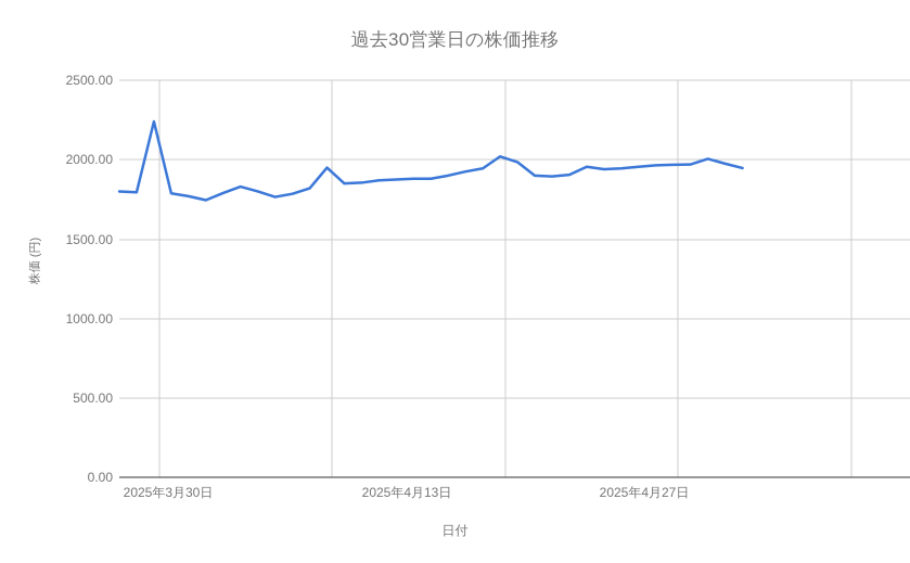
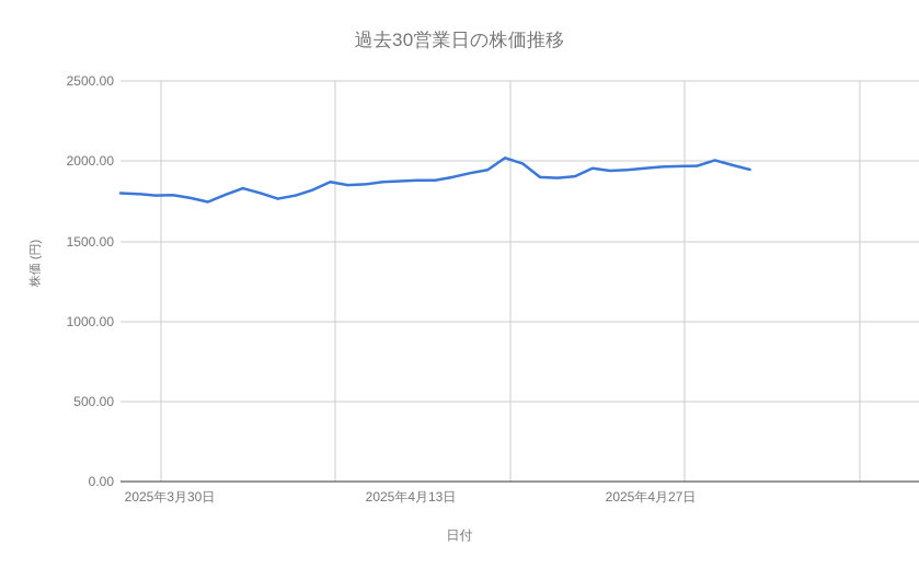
2025年3月30日: 2240 -> 1780
2025年4月13日: 1950 -> 1870
